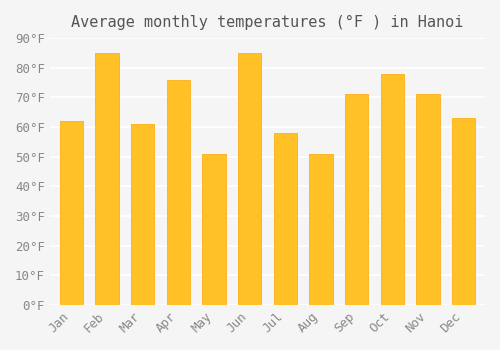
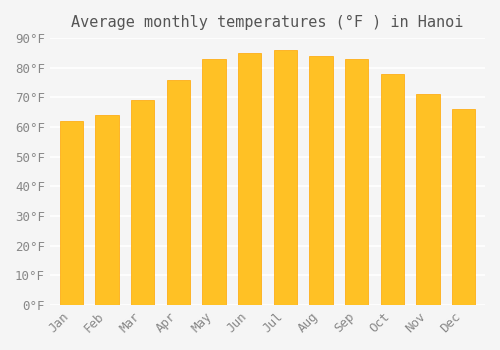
Feb: 85°F -> 64°F
Mar: 61°F -> 69°F
May: 51°F -> 83°F
Jul: 58°F -> 86°F
Aug: 51°F -> 84°F
Sep: 71°F -> 83°F
Dec: 63°F -> 66°F
